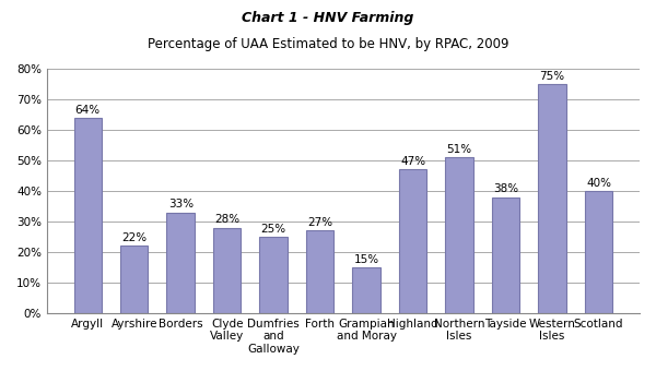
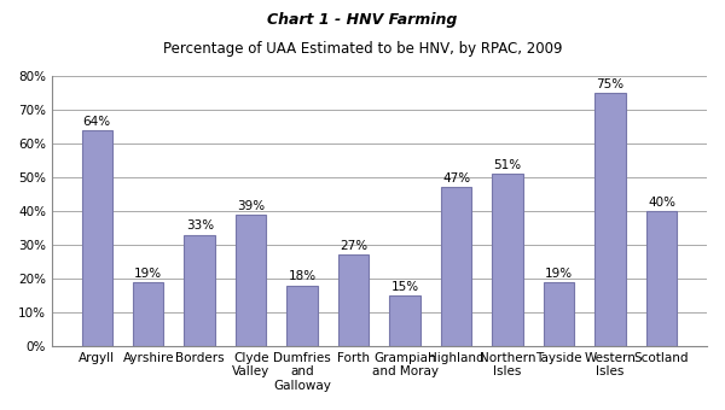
Ayrshire: 22% -> 19%
Clyde Valley: 28% -> 39%
Dumfries and Galloway: 25% -> 18%
Tayside: 38% -> 19%
